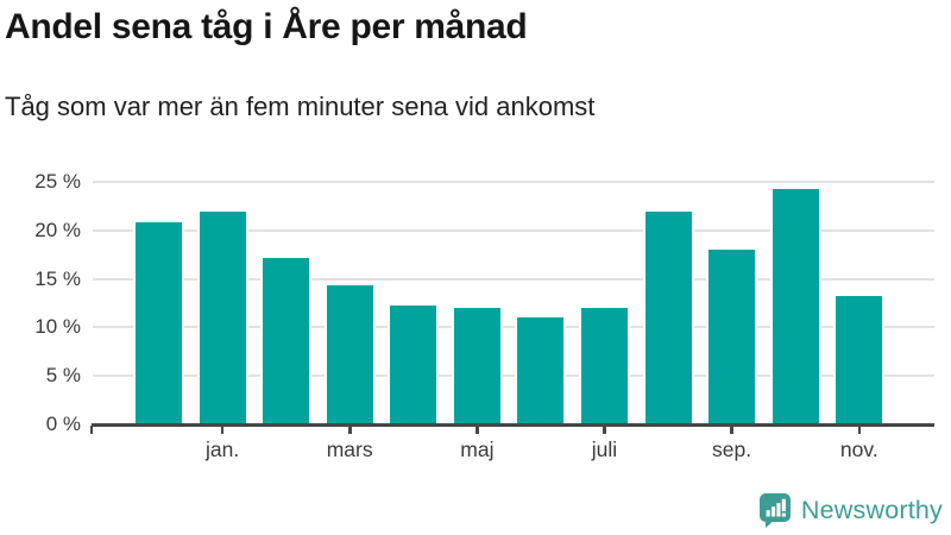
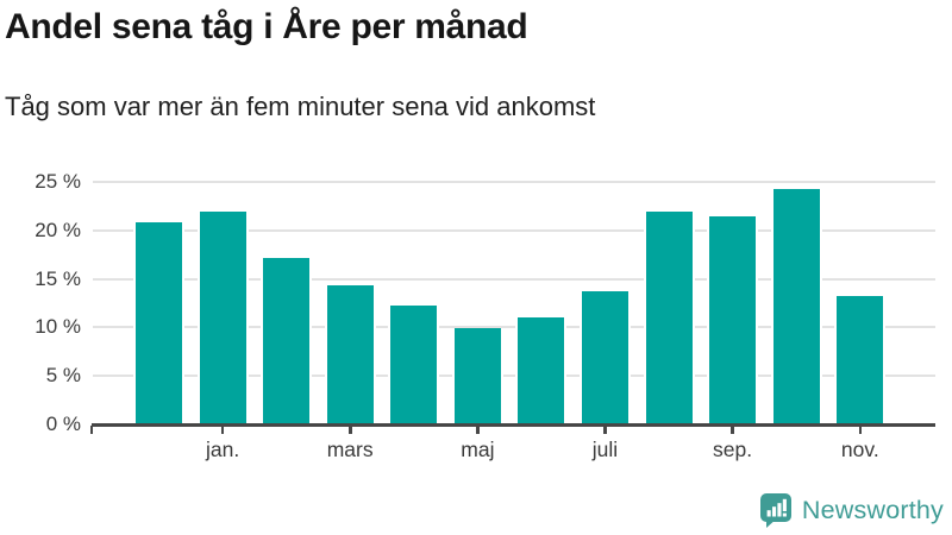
maj: 12% -> 10%
juli: 12% -> 14%
sep.: 18% -> 22%
